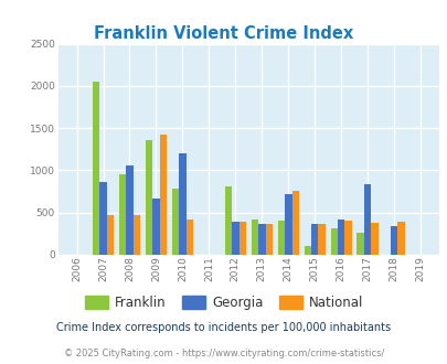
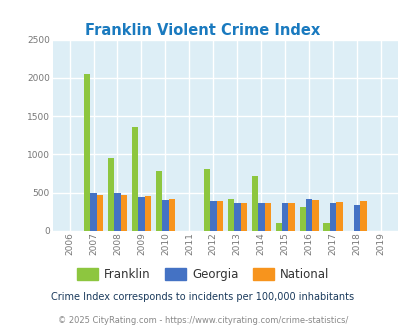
Georgia/2007: 860 -> 500
Georgia/2008: 1060 -> 500
Georgia/2009: 660 -> 450
National/2009: 1420 -> 460
Georgia/2010: 1200 -> 410
Franklin/2014: 400 -> 720
Georgia/2014: 720 -> 370
National/2014: 760 -> 360
Franklin/2017: 260 -> 110
Georgia/2017: 840 -> 360
